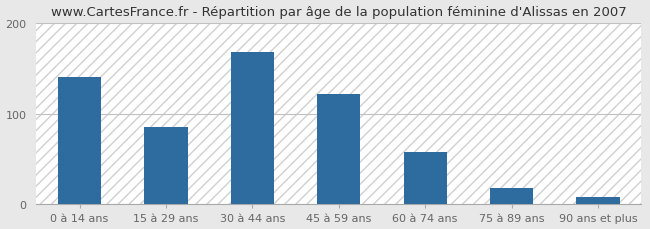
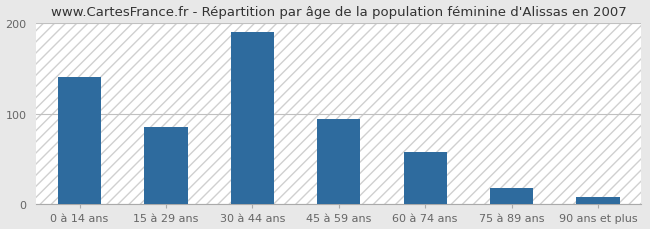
30 à 44 ans: 168 -> 190
45 à 59 ans: 122 -> 94
